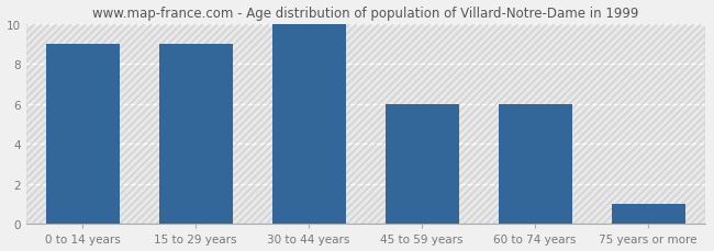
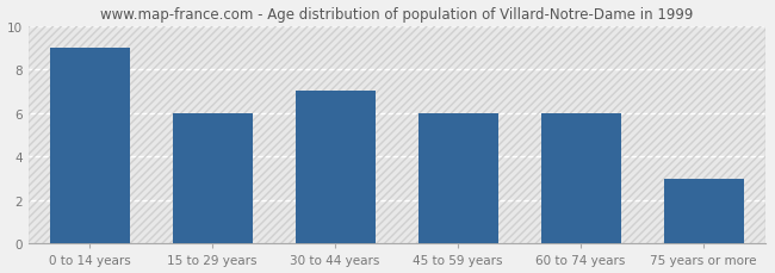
15 to 29 years: 9 -> 6
30 to 44 years: 10 -> 7
75 years or more: 1 -> 3
